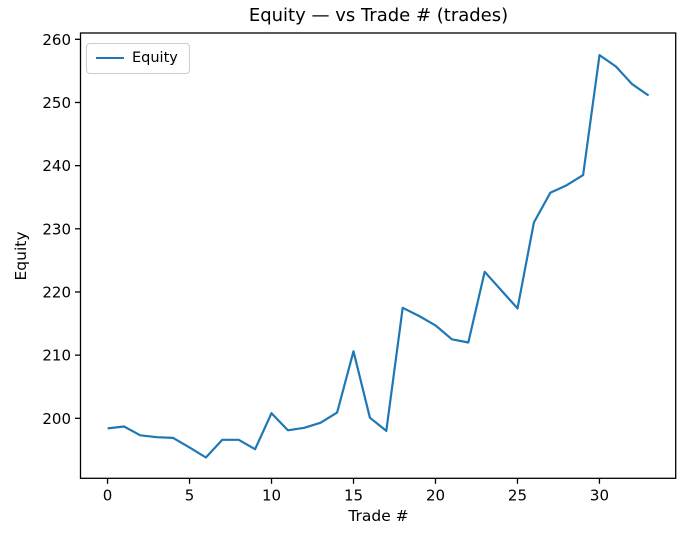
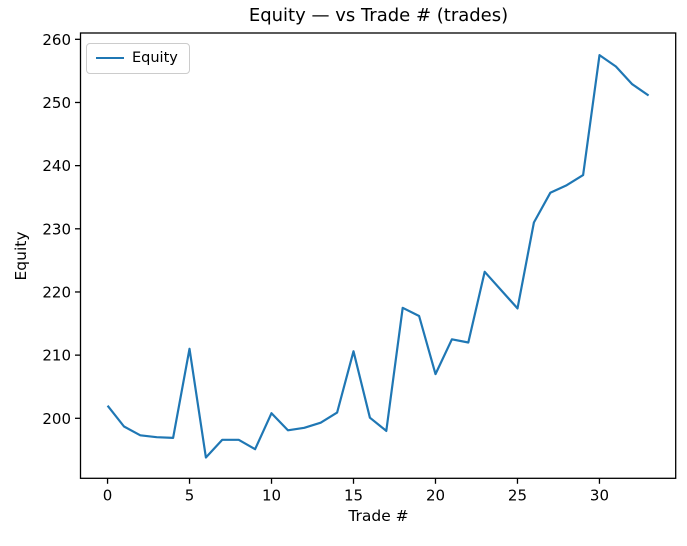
0: 198 -> 202
5: 195 -> 211
20: 215 -> 207
